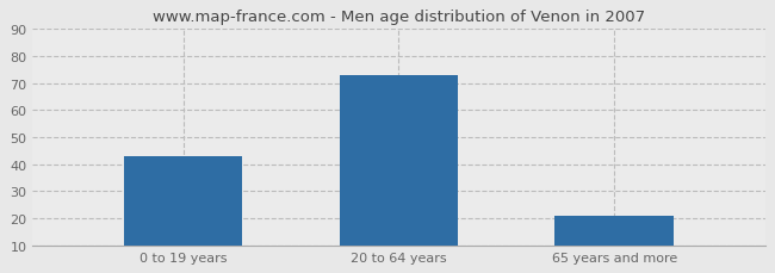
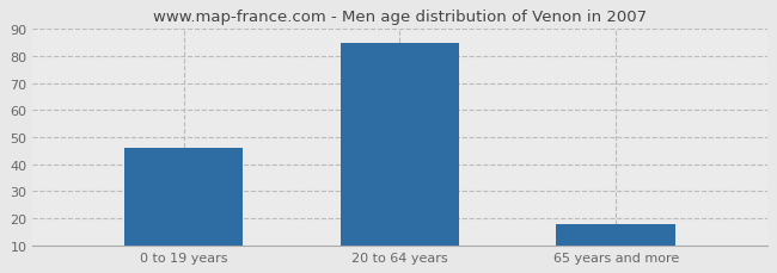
0 to 19 years: 43 -> 46
20 to 64 years: 73 -> 85
65 years and more: 21 -> 18
